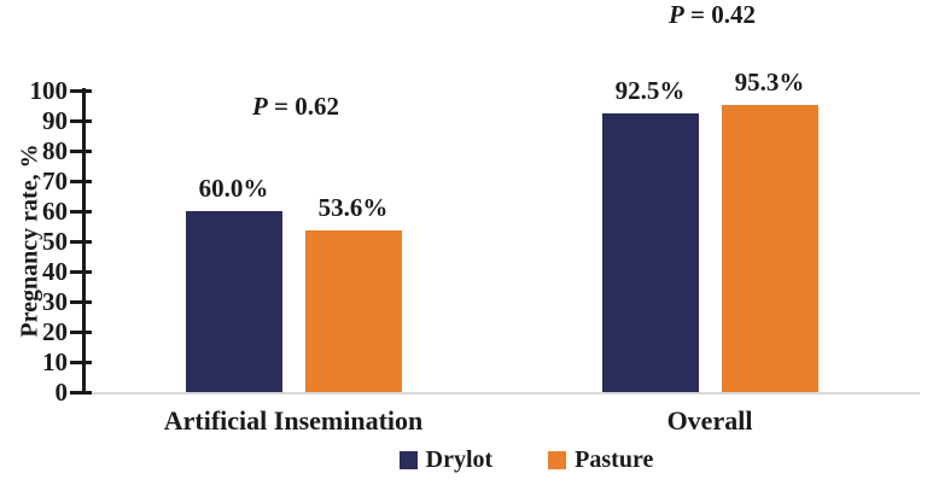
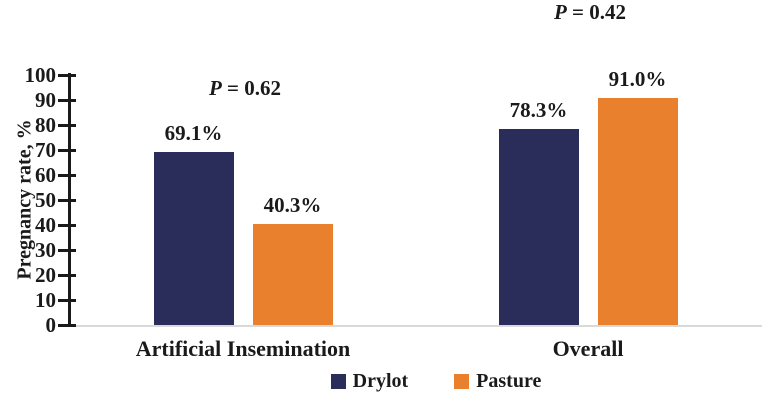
Drylot/Artificial Insemination: 60.0% -> 69.1%
Pasture/Artificial Insemination: 53.6% -> 40.3%
Drylot/Overall: 92.5% -> 78.3%
Pasture/Overall: 95.3% -> 91.0%
